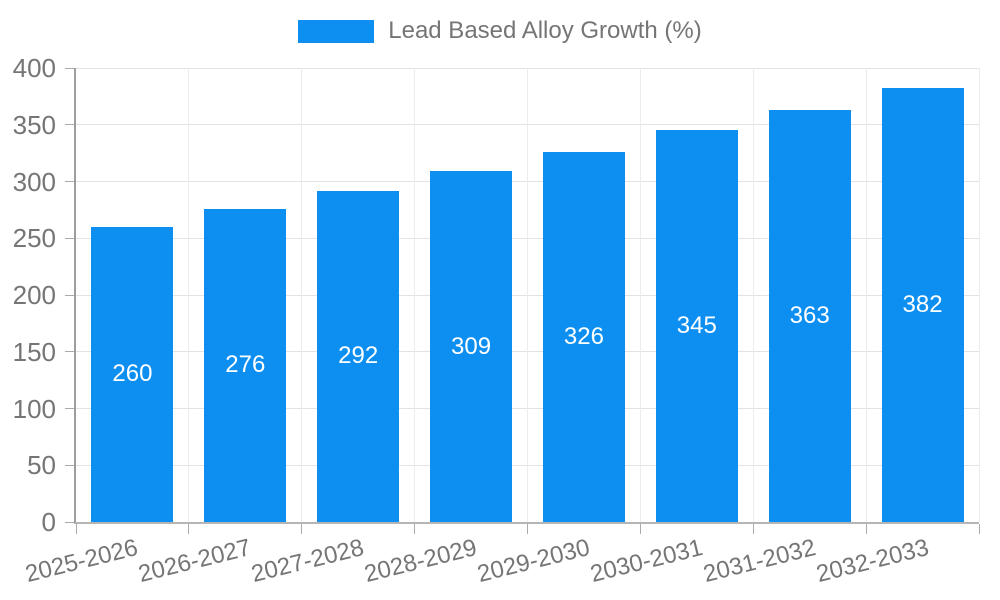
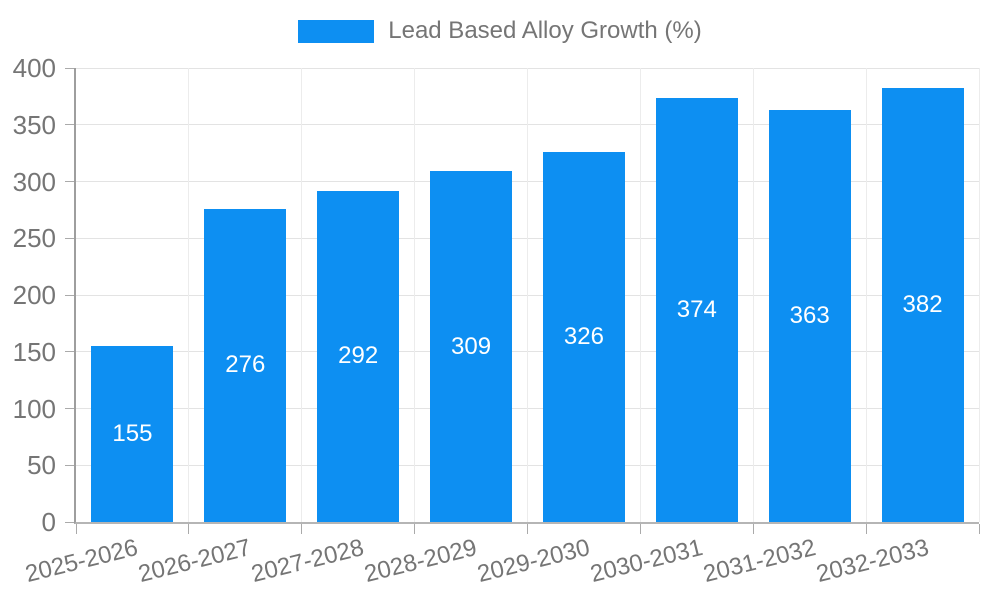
2025-2026: 260 -> 155
2030-2031: 345 -> 374
